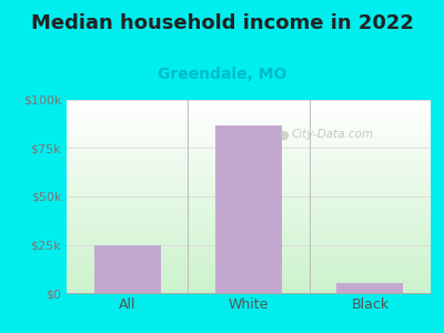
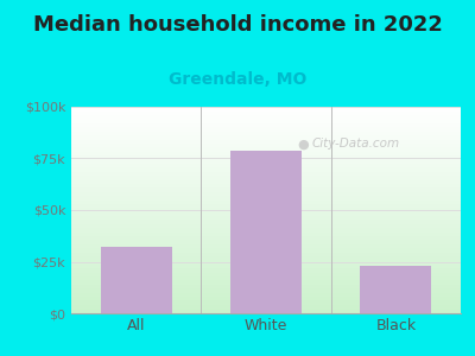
All: $25k -> $32k
White: $87k -> $79k
Black: $5k -> $23k
